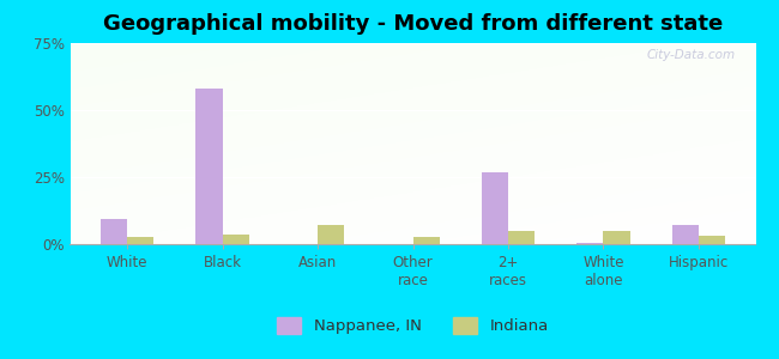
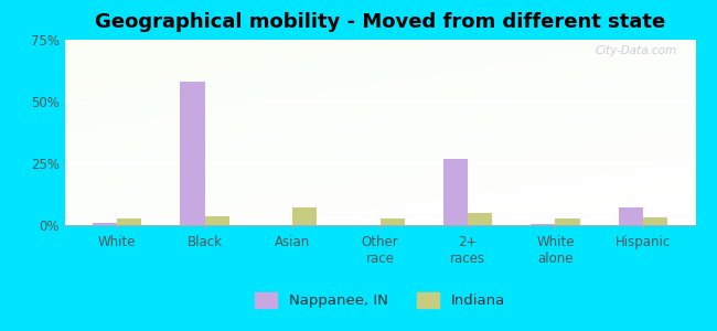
Nappanee, IN/White: 9.5% -> 1.0%
Indiana/White alone: 5.0% -> 2.5%
